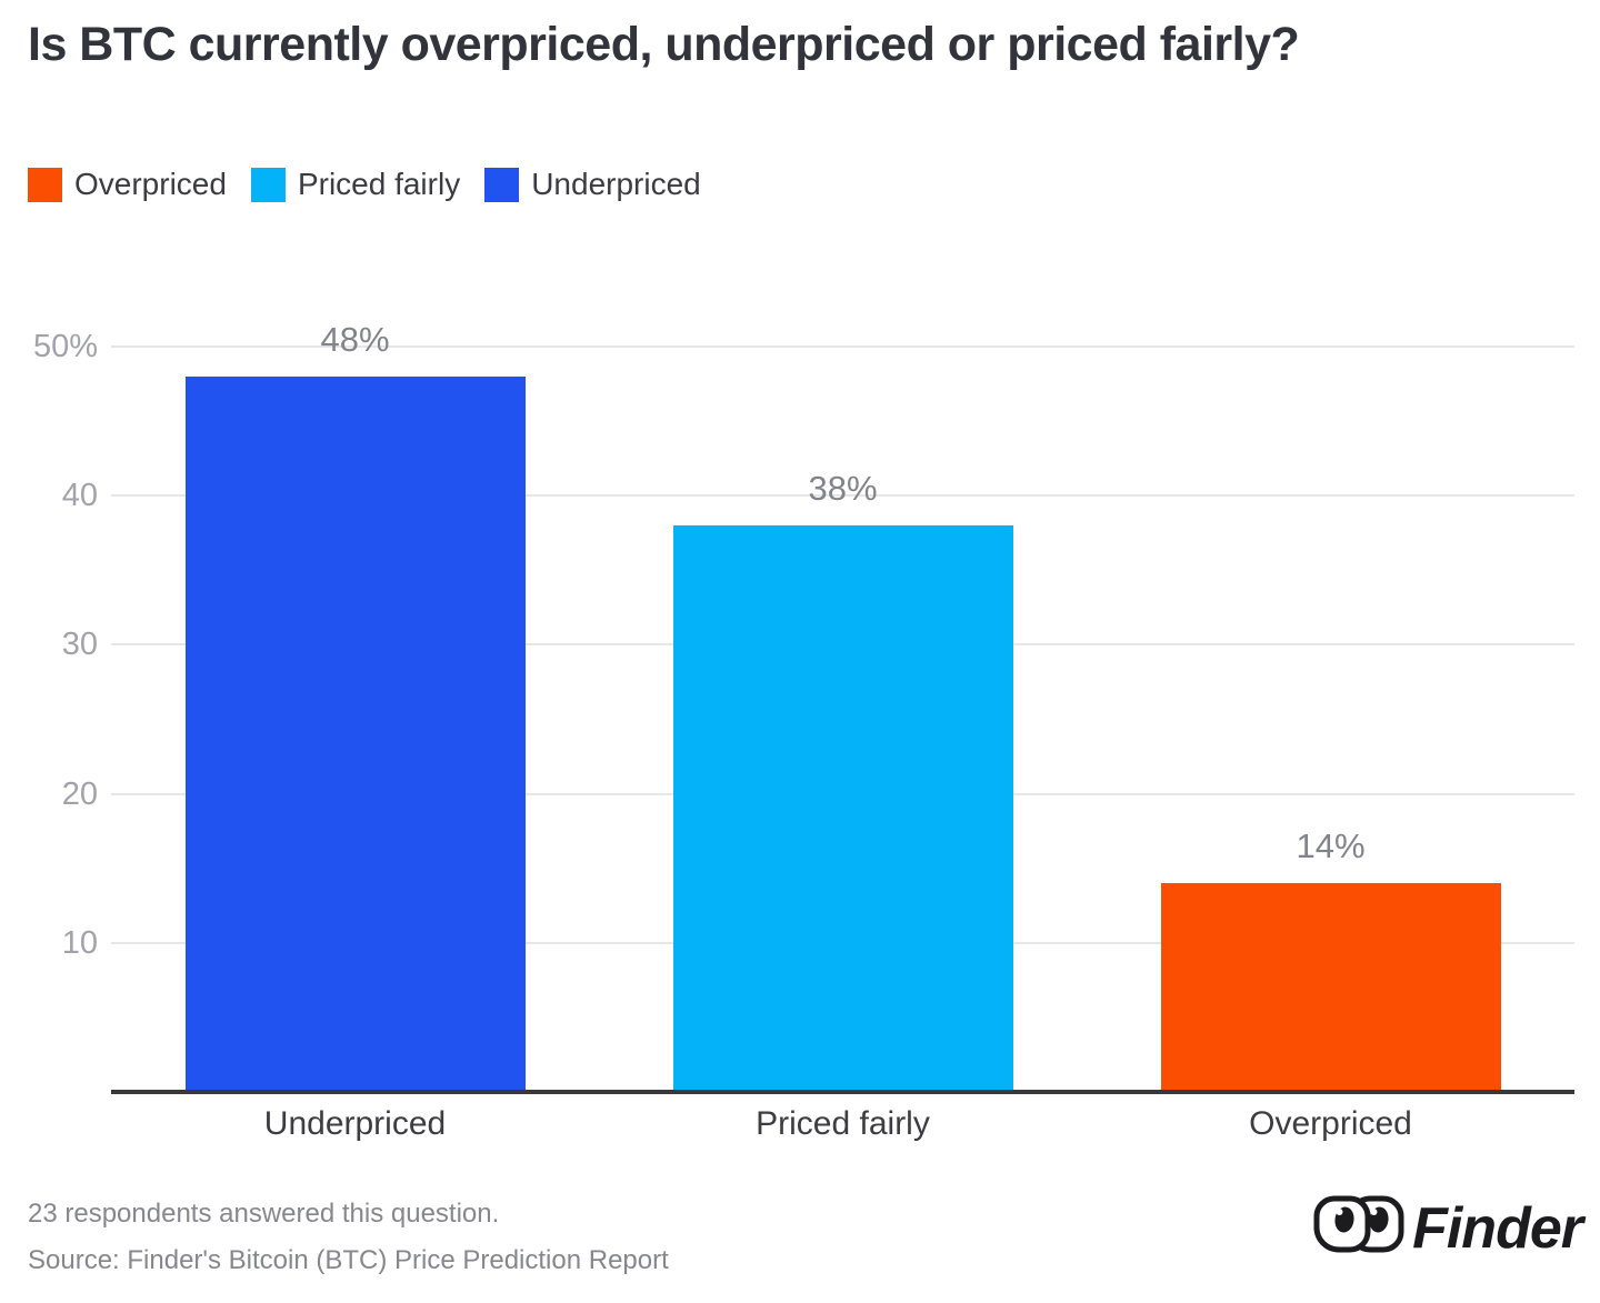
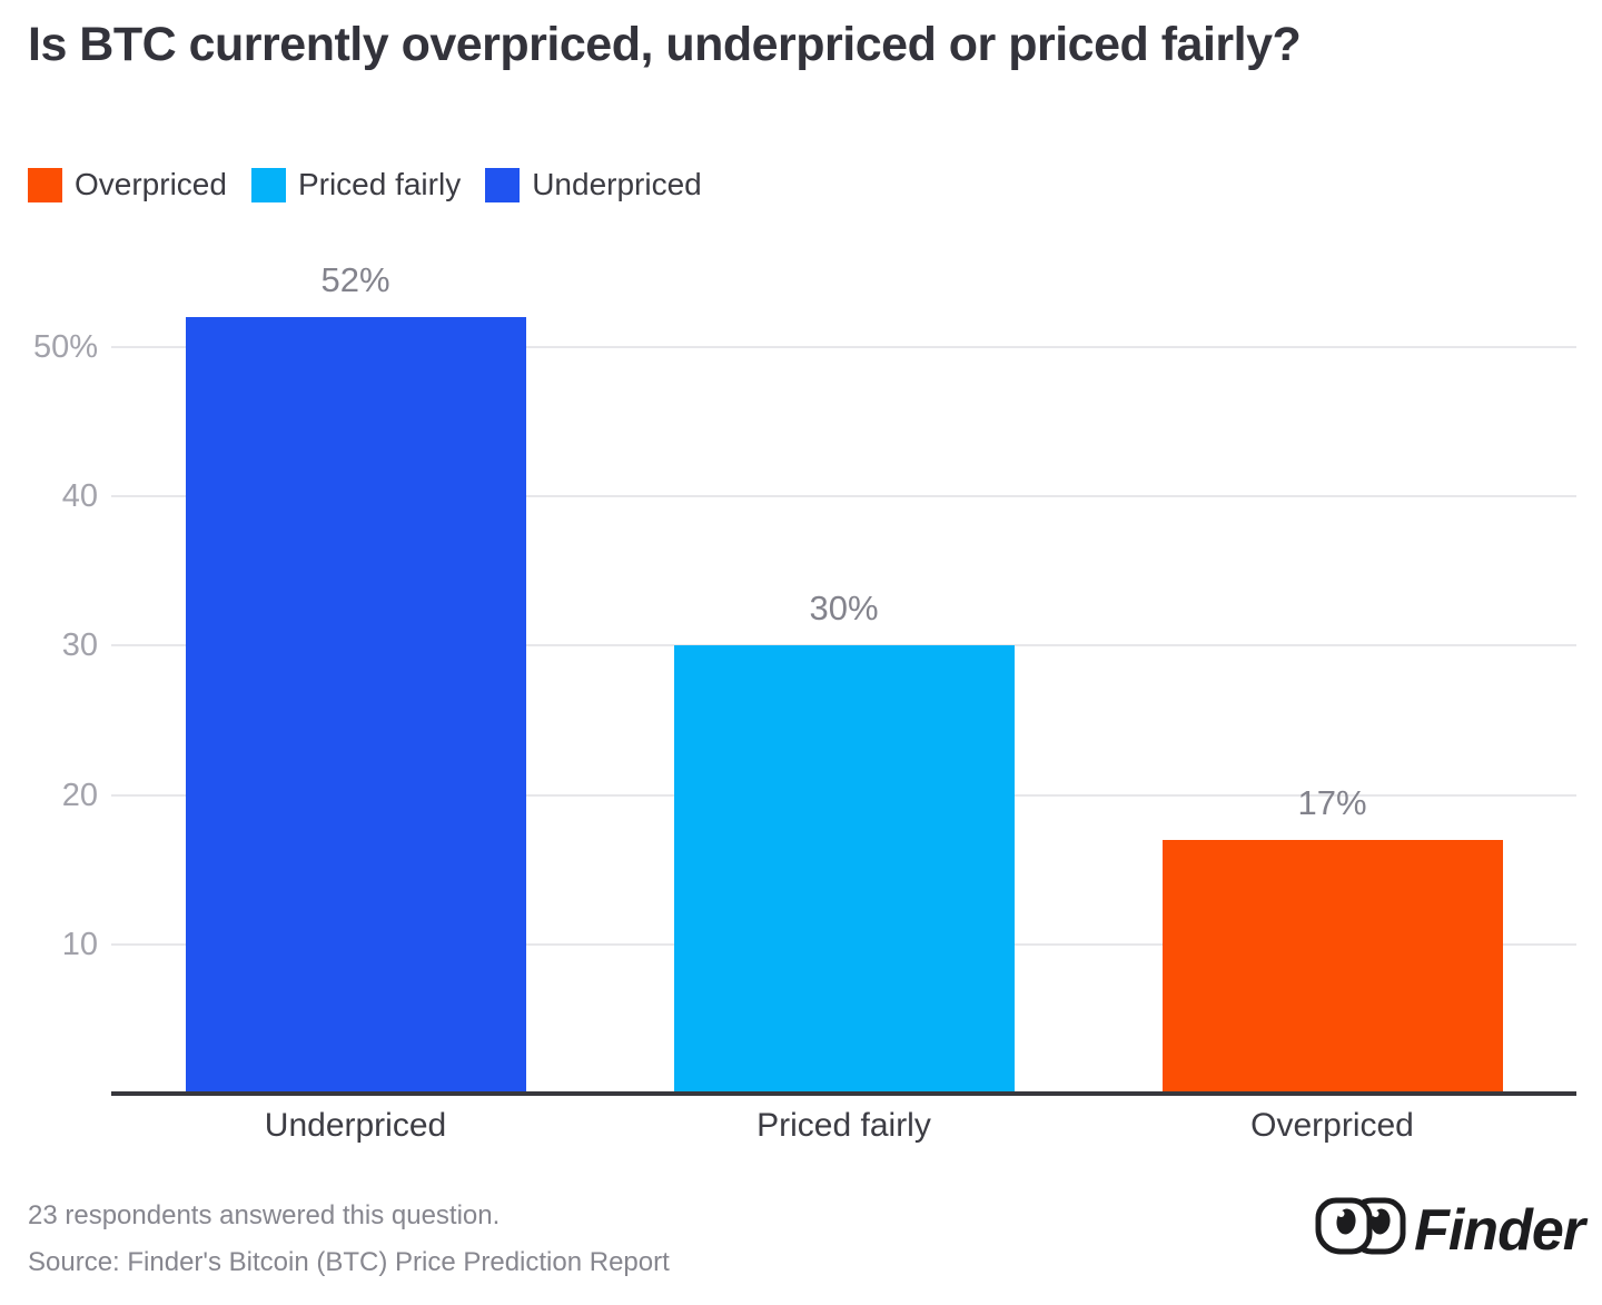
Underpriced: 48% -> 52%
Priced fairly: 38% -> 30%
Overpriced: 14% -> 17%
